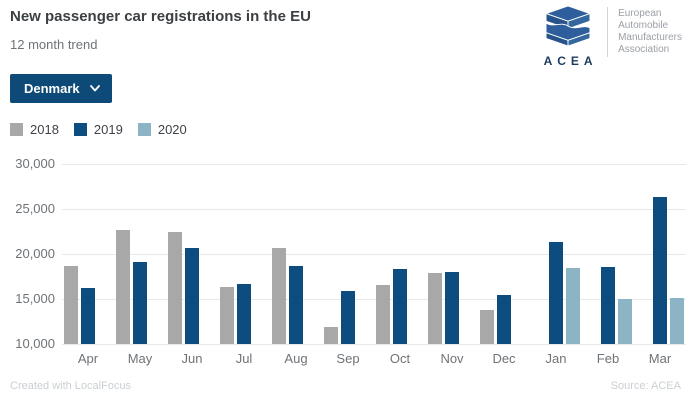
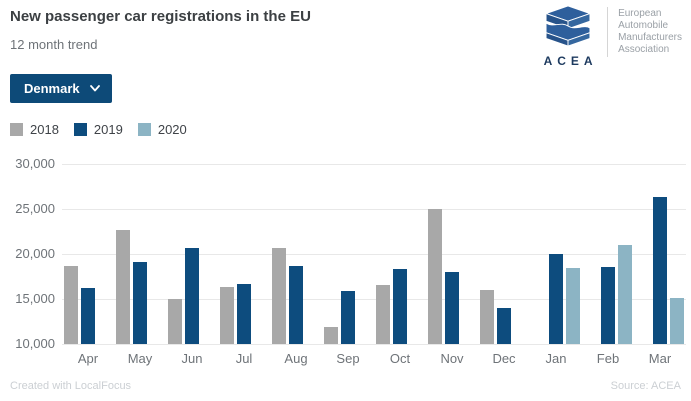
2018/Jun: 22000 -> 15000
2018/Nov: 18000 -> 25000
2018/Dec: 14000 -> 16000
2019/Dec: 15000 -> 14000
2019/Jan: 21000 -> 20000
2020/Feb: 15000 -> 21000
